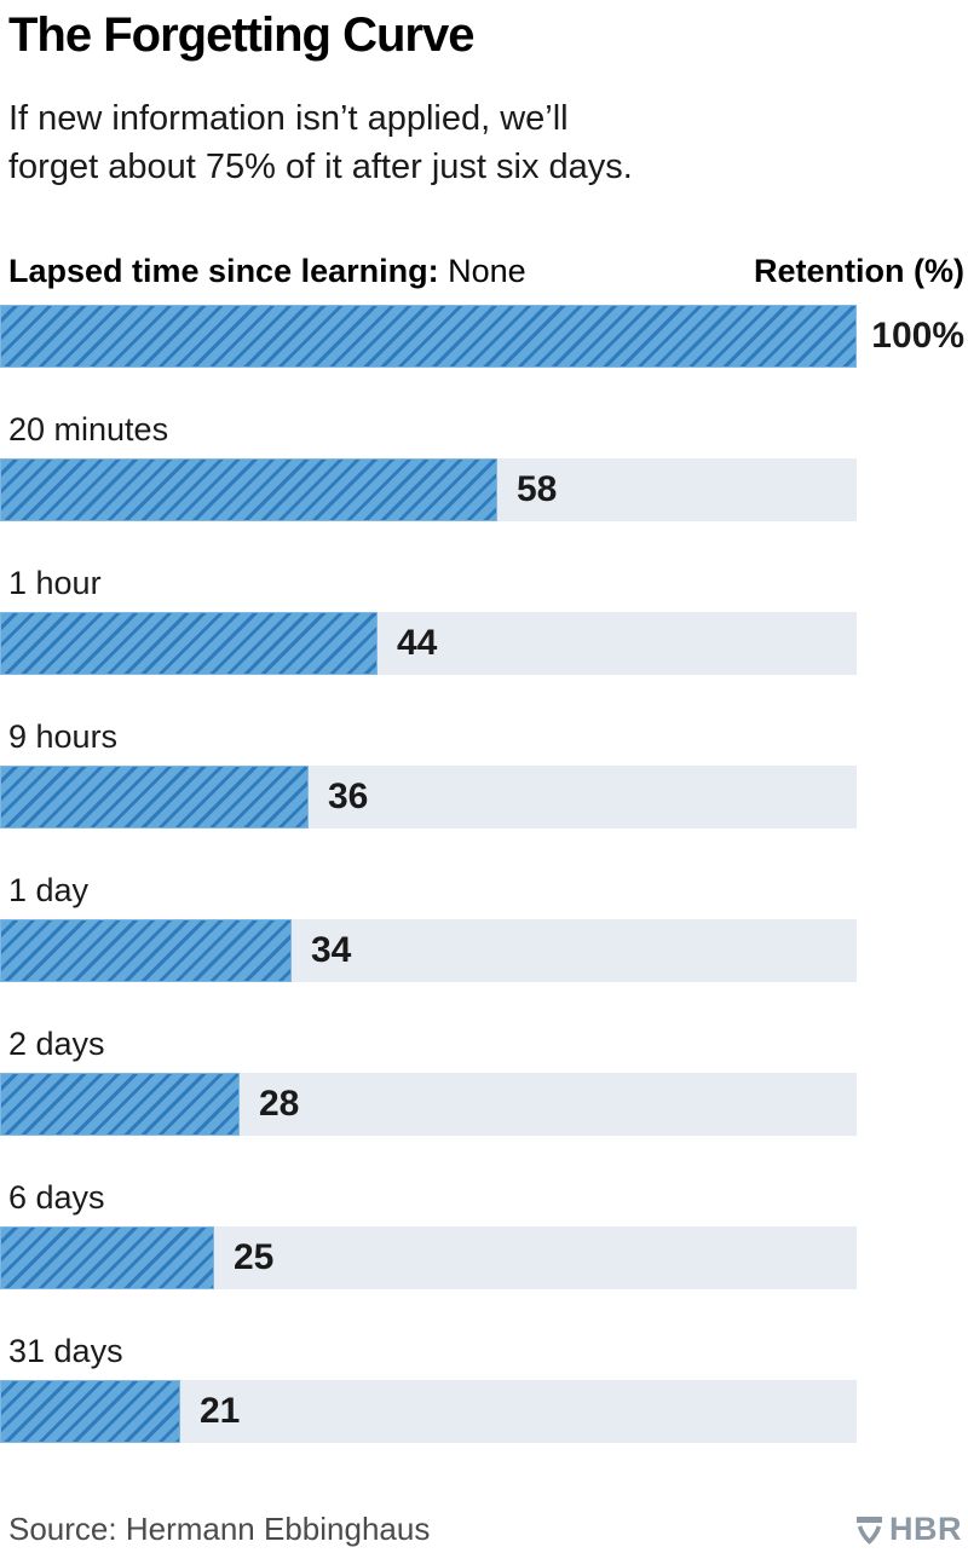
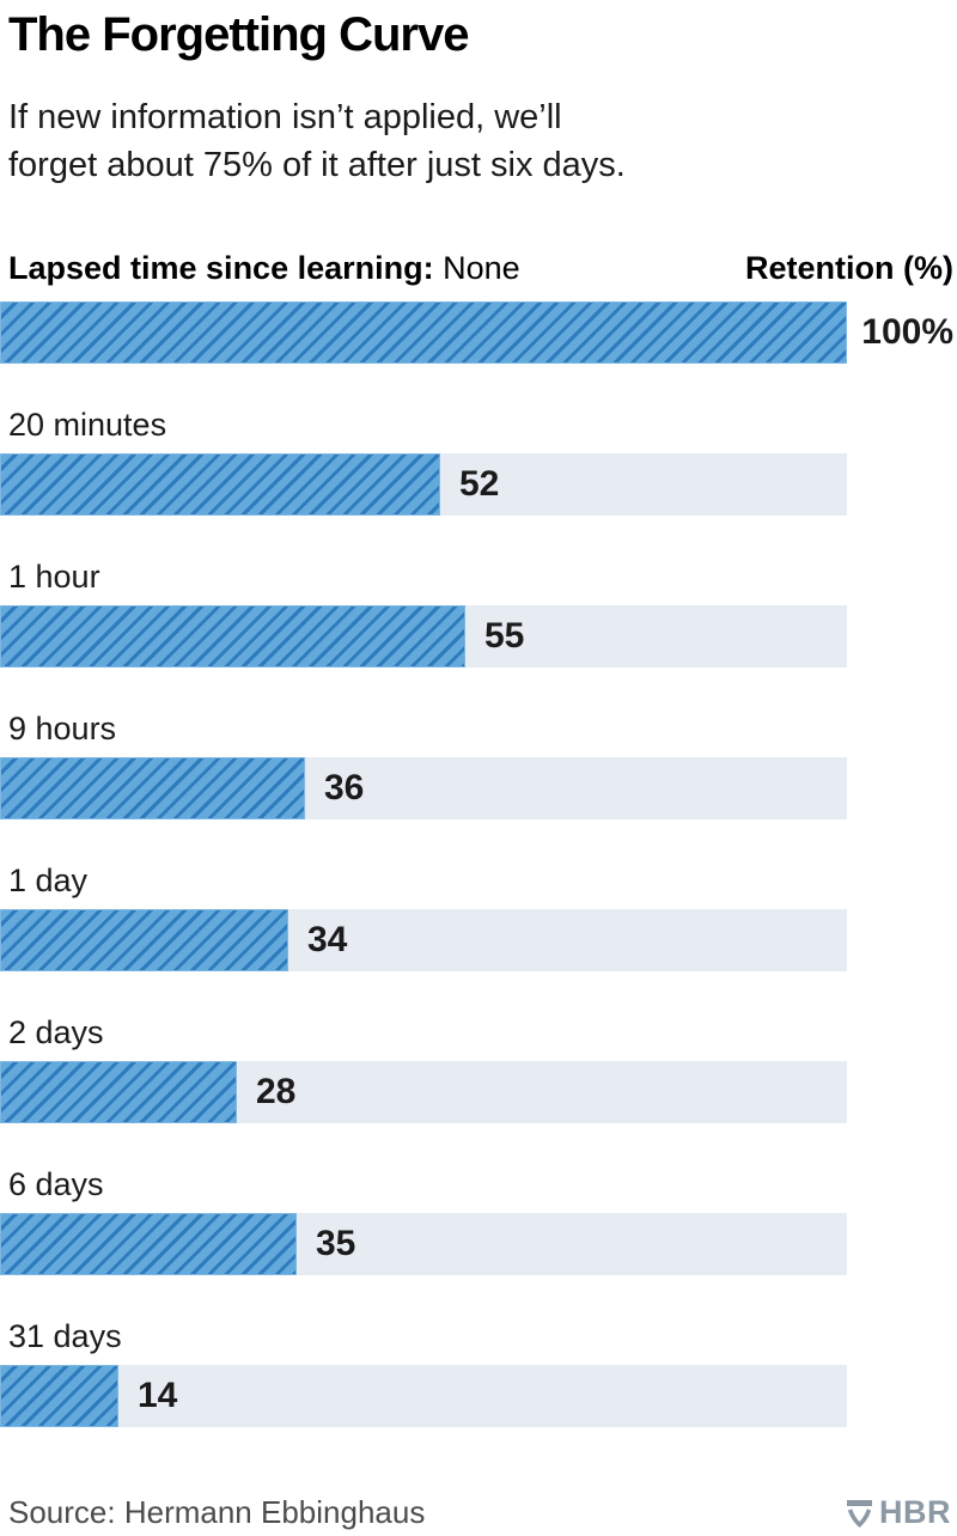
20 minutes: 58 -> 52
1 hour: 44 -> 55
6 days: 25 -> 35
31 days: 21 -> 14
